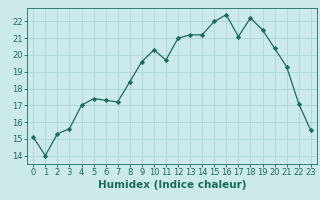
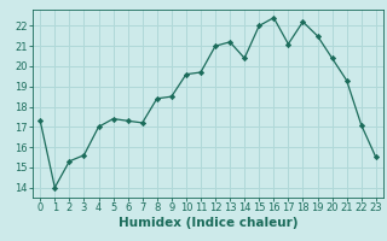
0: 15.1 -> 17.3
9: 19.6 -> 18.5
10: 20.3 -> 19.6
14: 21.2 -> 20.4
